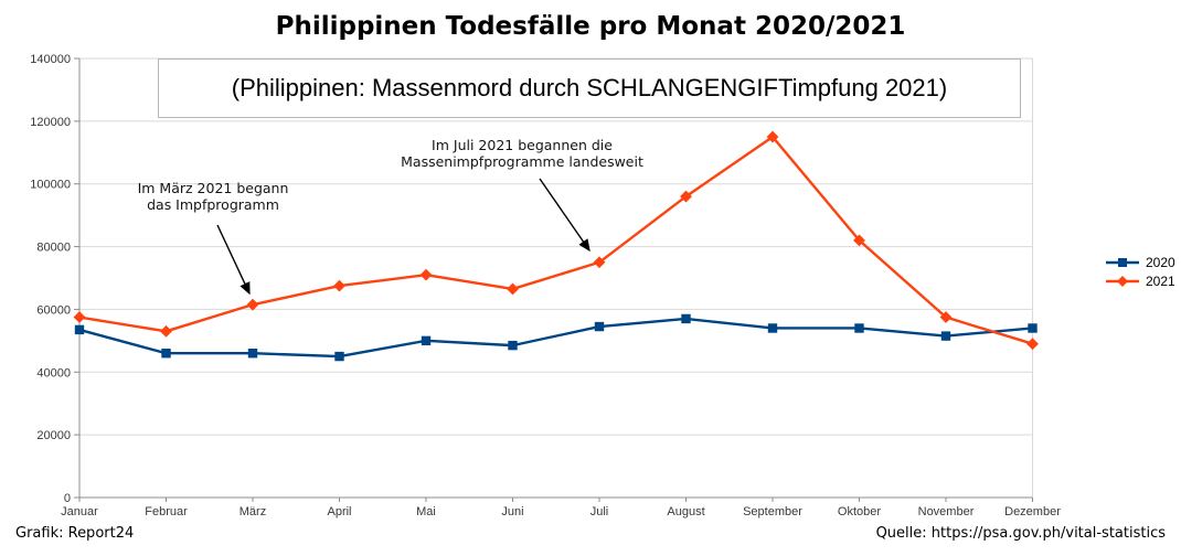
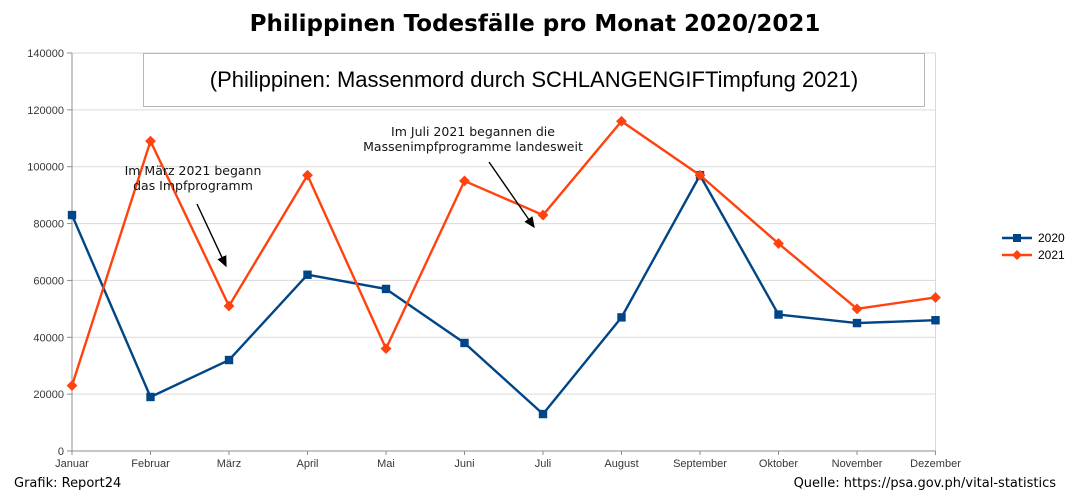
2020/Januar: 54000 -> 83000
2021/Januar: 58000 -> 23000
2020/Februar: 46000 -> 19000
2021/Februar: 53000 -> 109000
2020/März: 46000 -> 32000
2021/März: 62000 -> 51000
2020/April: 45000 -> 62000
2021/April: 68000 -> 97000
2020/Mai: 50000 -> 57000
2021/Mai: 71000 -> 36000
2020/Juni: 48000 -> 38000
2021/Juni: 66000 -> 95000
2020/Juli: 54000 -> 13000
2021/Juli: 75000 -> 83000
2020/August: 57000 -> 47000
2021/August: 96000 -> 116000
2020/September: 54000 -> 97000
2021/September: 115000 -> 97000
2020/Oktober: 54000 -> 48000
2021/Oktober: 82000 -> 73000
2020/November: 52000 -> 45000
2021/November: 58000 -> 50000
2020/Dezember: 54000 -> 46000
2021/Dezember: 49000 -> 54000
